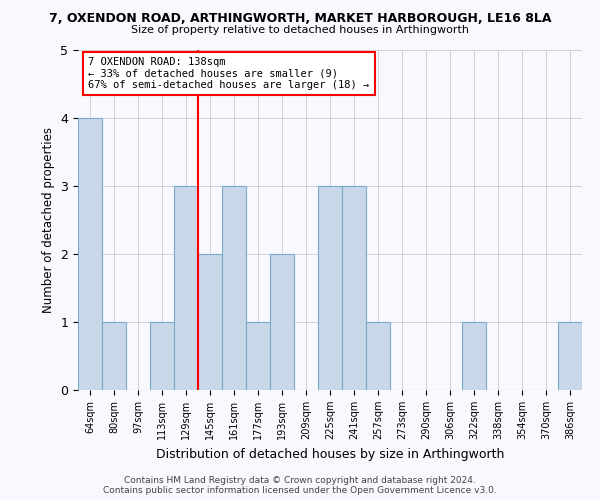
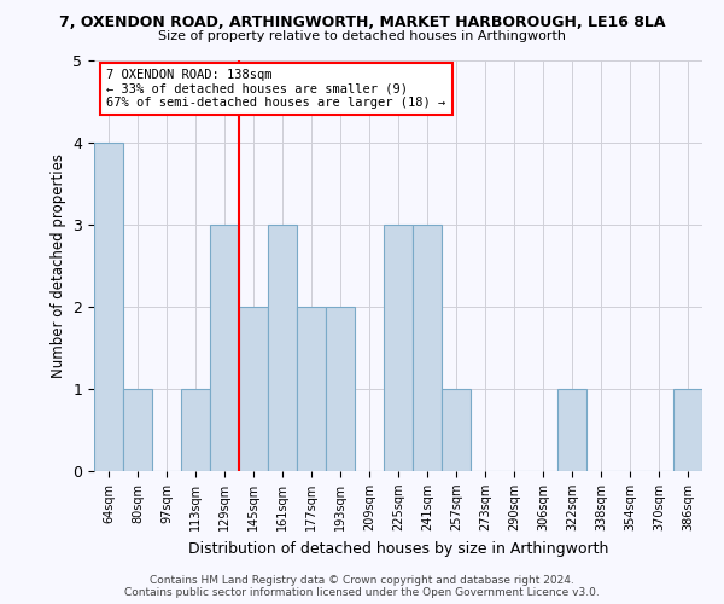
177sqm: 1 -> 2
